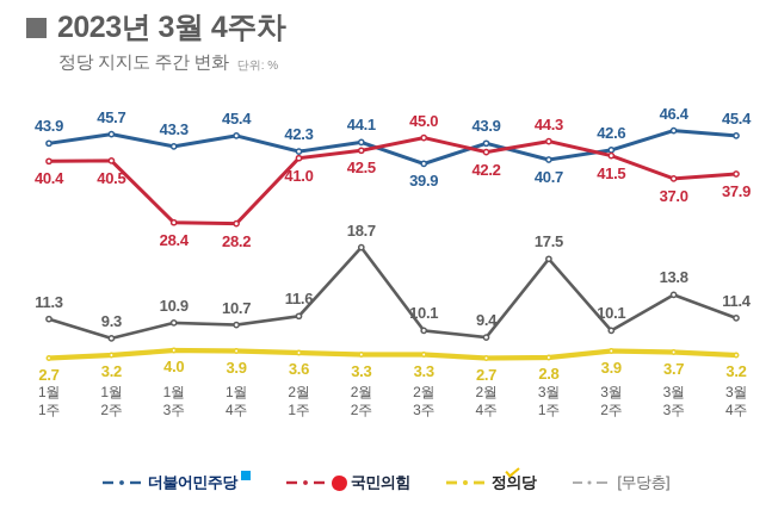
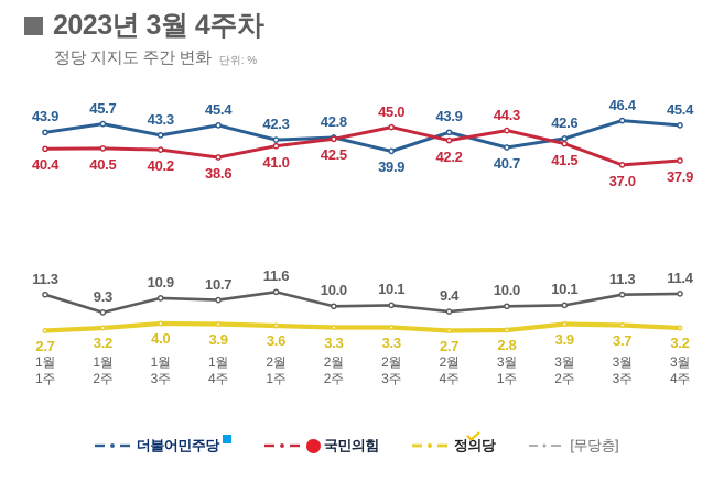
국민의힘/1월 3주: 28.4 -> 40.2
국민의힘/1월 4주: 28.2 -> 38.6
더불어민주당/2월 2주: 44.1 -> 42.8
[무당층]/2월 2주: 18.7 -> 10.0
[무당층]/3월 1주: 17.5 -> 10.0
[무당층]/3월 3주: 13.8 -> 11.3
